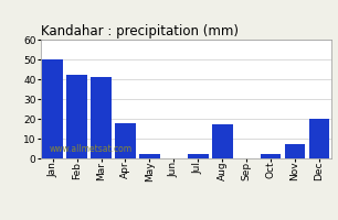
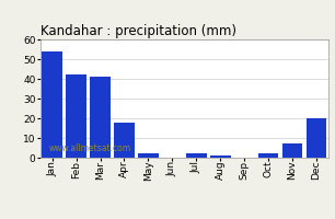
Jan: 50 -> 54
Aug: 17 -> 1
